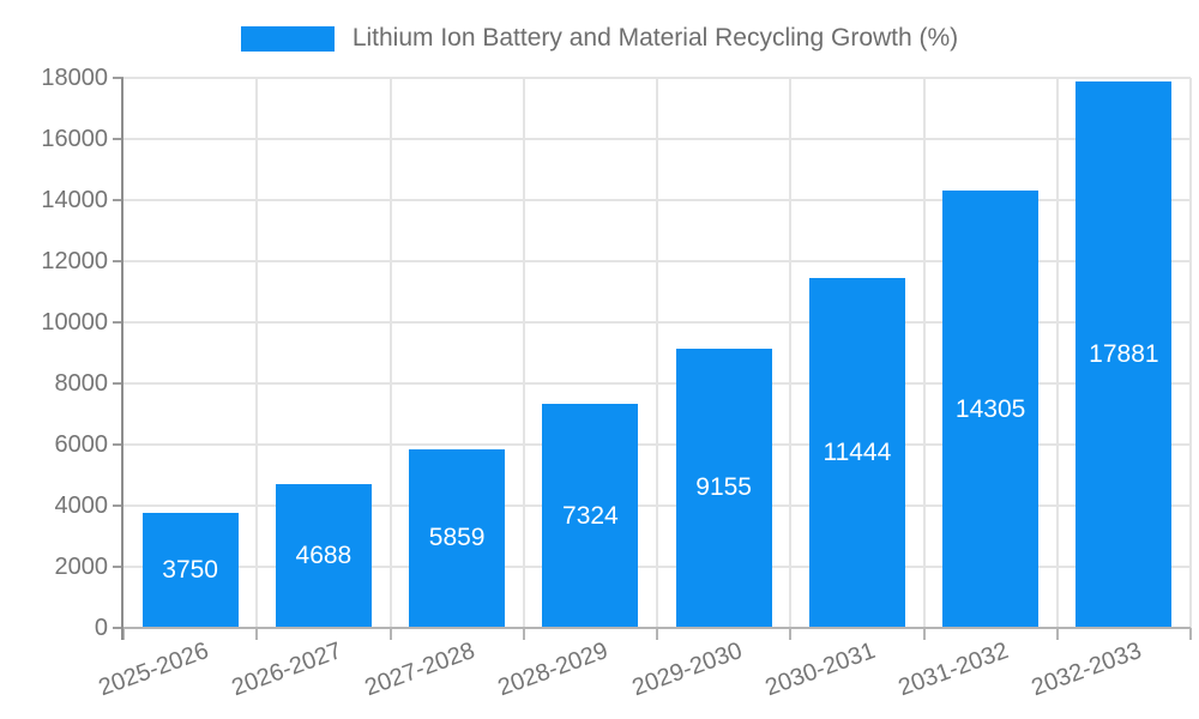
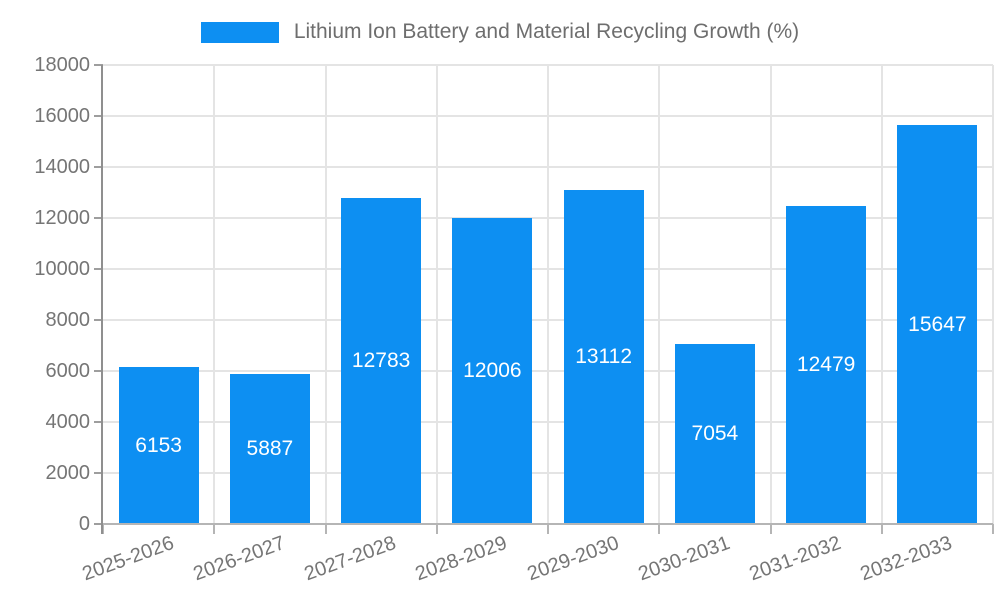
2025-2026: 3750 -> 6153
2026-2027: 4688 -> 5887
2027-2028: 5859 -> 12783
2028-2029: 7324 -> 12006
2029-2030: 9155 -> 13112
2030-2031: 11444 -> 7054
2031-2032: 14305 -> 12479
2032-2033: 17881 -> 15647
